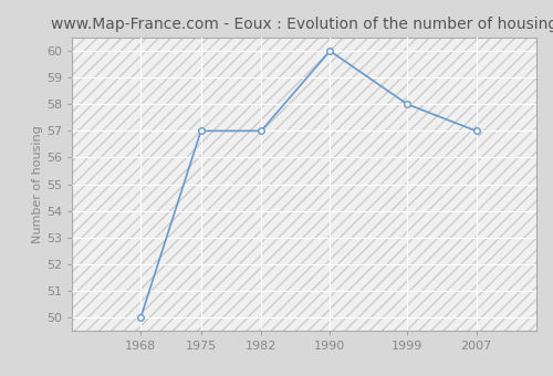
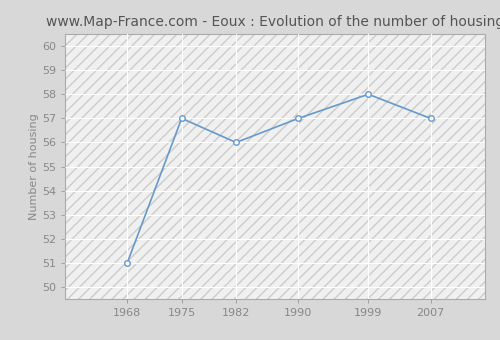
1968: 50 -> 51
1982: 57 -> 56
1990: 60 -> 57
